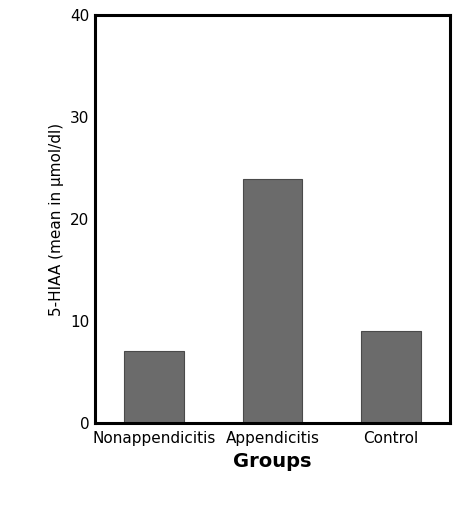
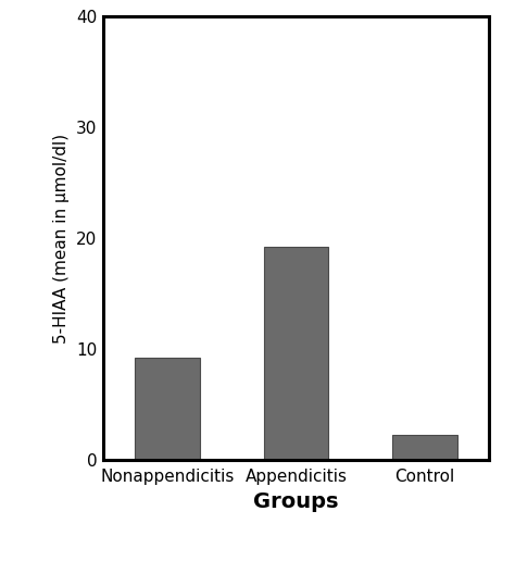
Nonappendicitis: 7.1 -> 9.2
Appendicitis: 24.0 -> 19.2
Control: 9.0 -> 2.3
